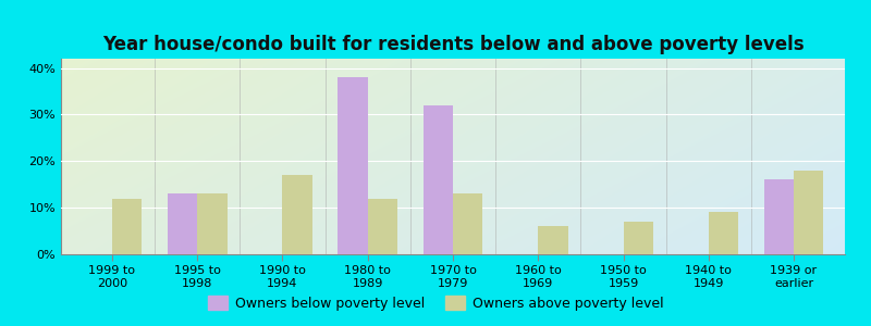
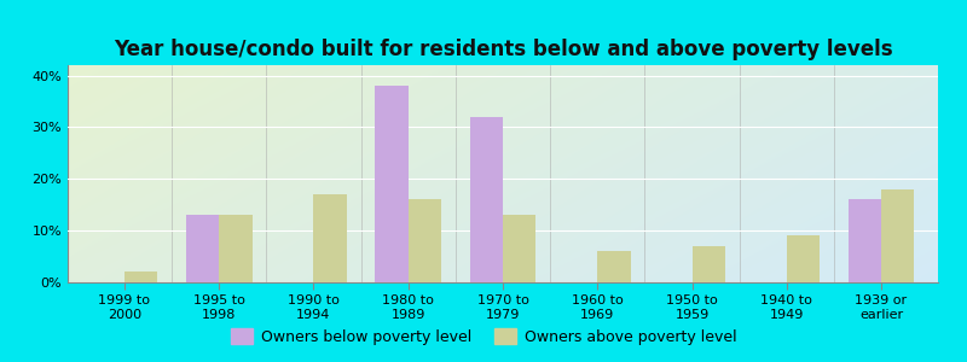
Owners above poverty level/1999 to 2000: 12% -> 2%
Owners above poverty level/1980 to 1989: 12% -> 16%
